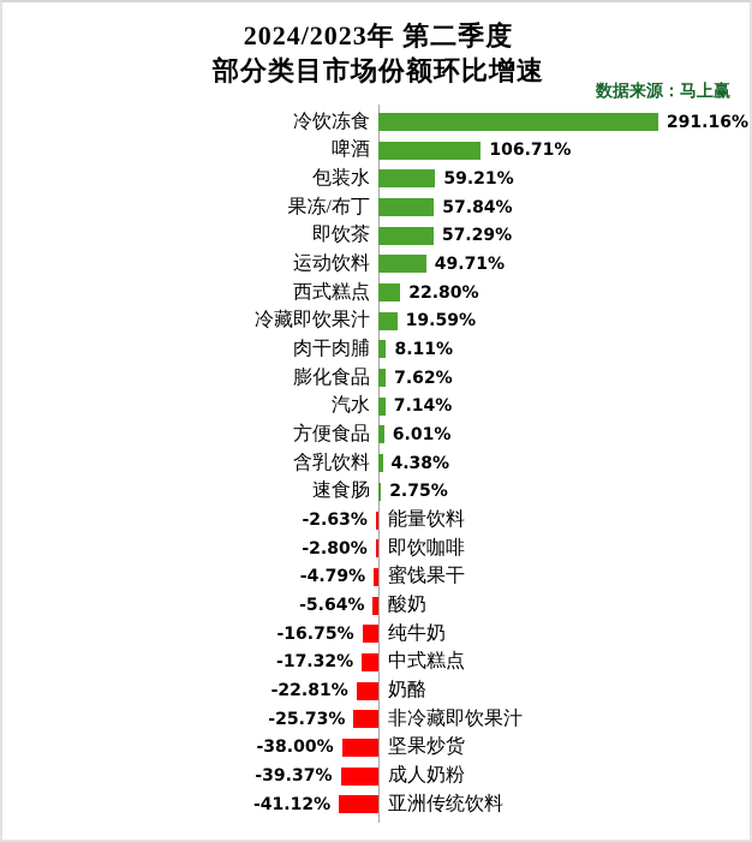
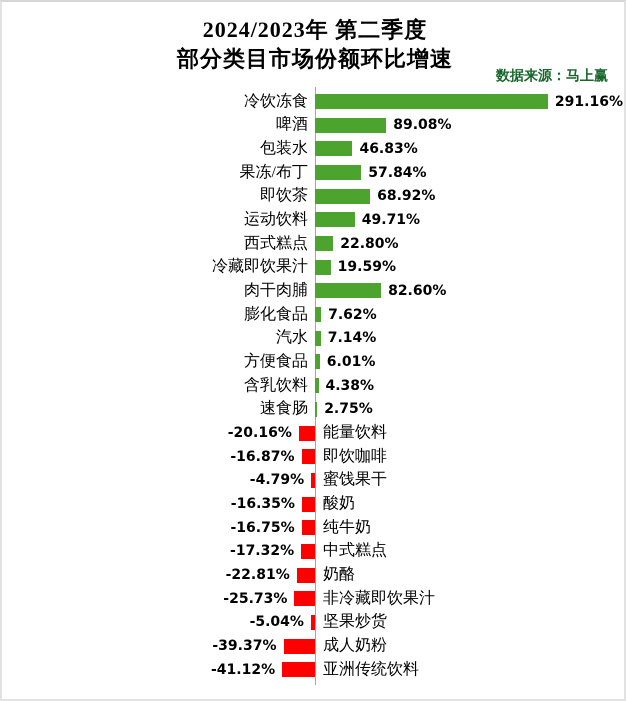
啤酒: 106.71% -> 89.08%
包装水: 59.21% -> 46.83%
即饮茶: 57.29% -> 68.92%
肉干肉脯: 8.11% -> 82.60%
能量饮料: -2.63% -> -20.16%
即饮咖啡: -2.80% -> -16.87%
酸奶: -5.64% -> -16.35%
坚果炒货: -38.00% -> -5.04%
